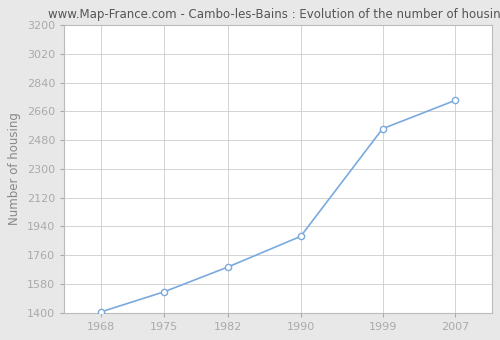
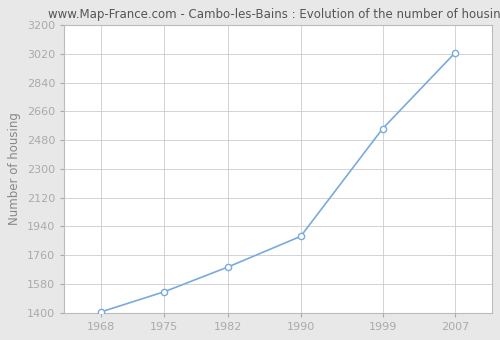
2007: 2730 -> 3030
